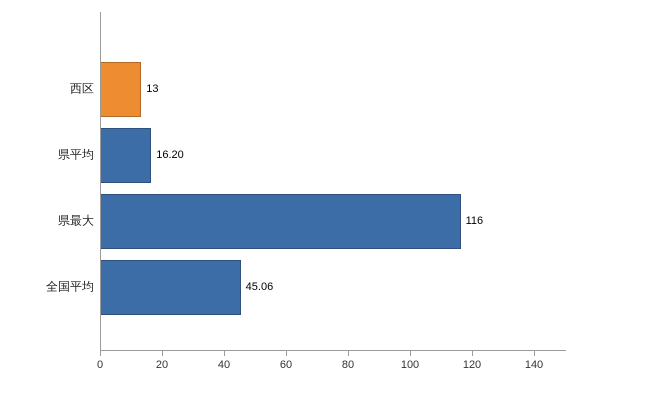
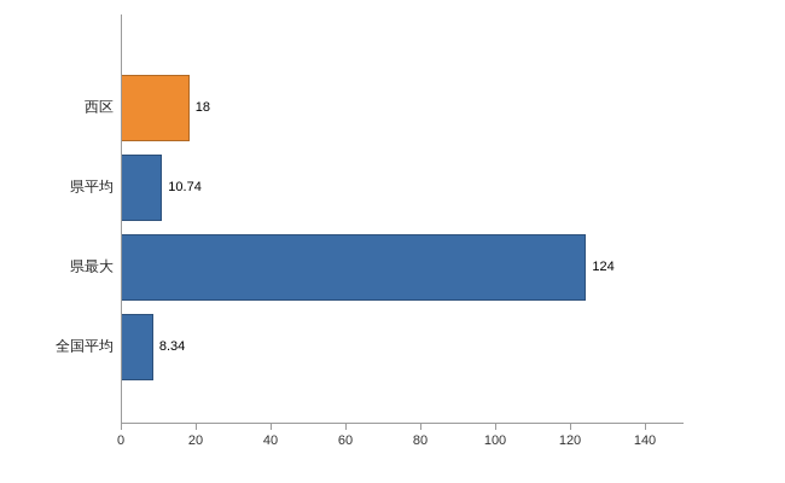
西区: 13 -> 18
県平均: 16.20 -> 10.74
県最大: 116 -> 124
全国平均: 45.06 -> 8.34
